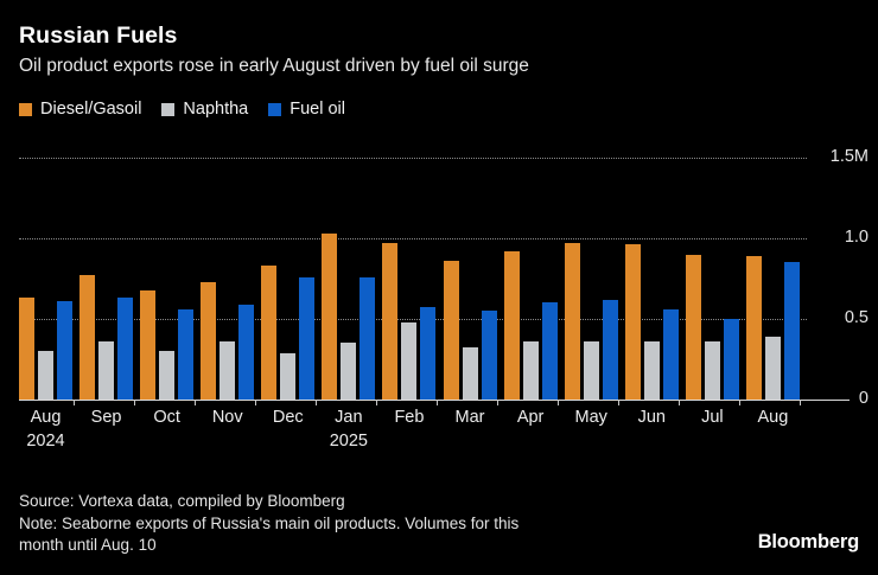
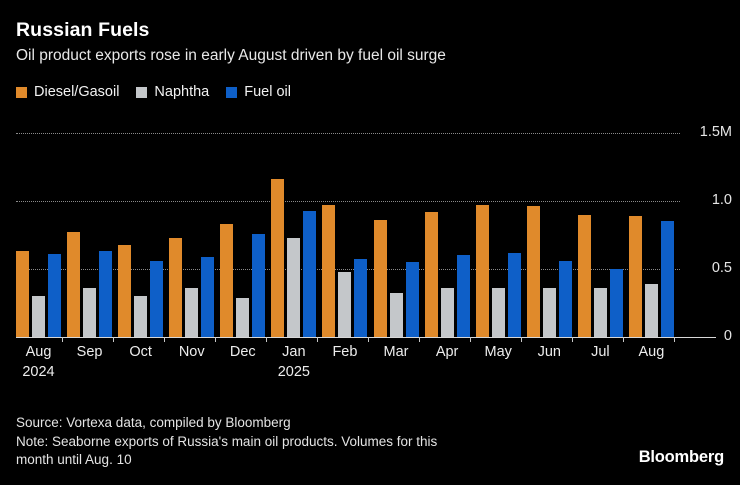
Diesel/Gasoil/Jan 2025: 1.03M -> 1.16M
Naphtha/Jan 2025: 0.35M -> 0.73M
Fuel oil/Jan 2025: 0.76M -> 0.93M
